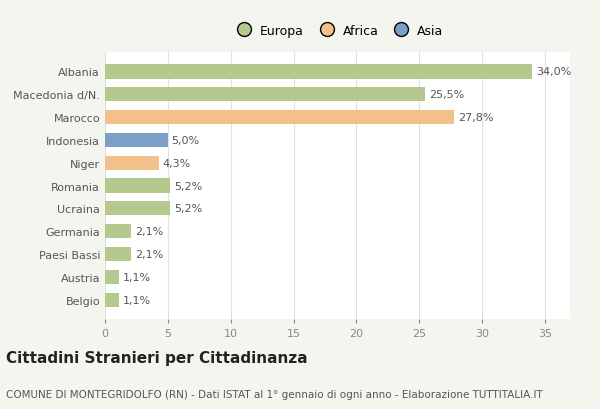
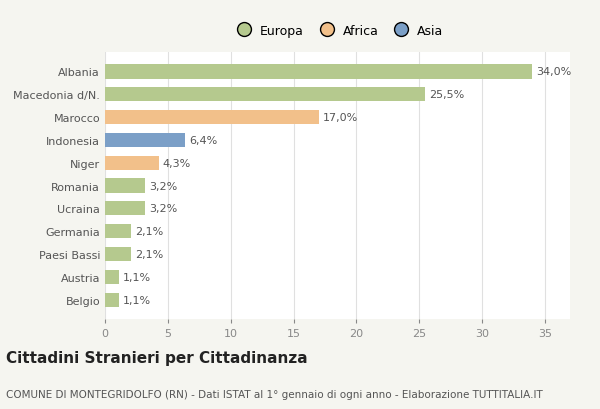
Marocco: 27,8% -> 17,0%
Indonesia: 5,0% -> 6,4%
Romania: 5,2% -> 3,2%
Ucraina: 5,2% -> 3,2%
